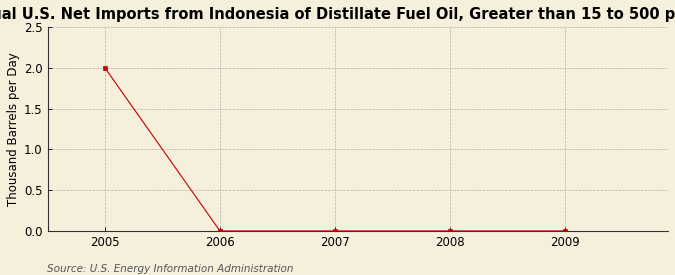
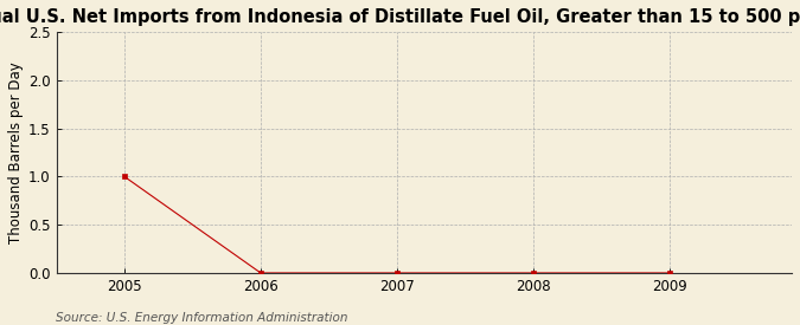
2005: 2 -> 1
